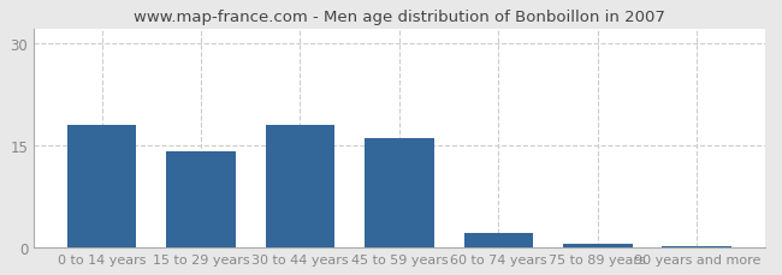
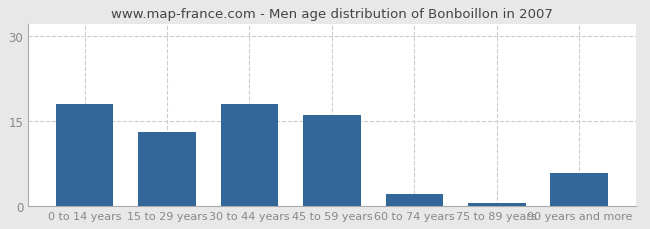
15 to 29 years: 14.0 -> 13.0
90 years and more: 0.1 -> 5.8
